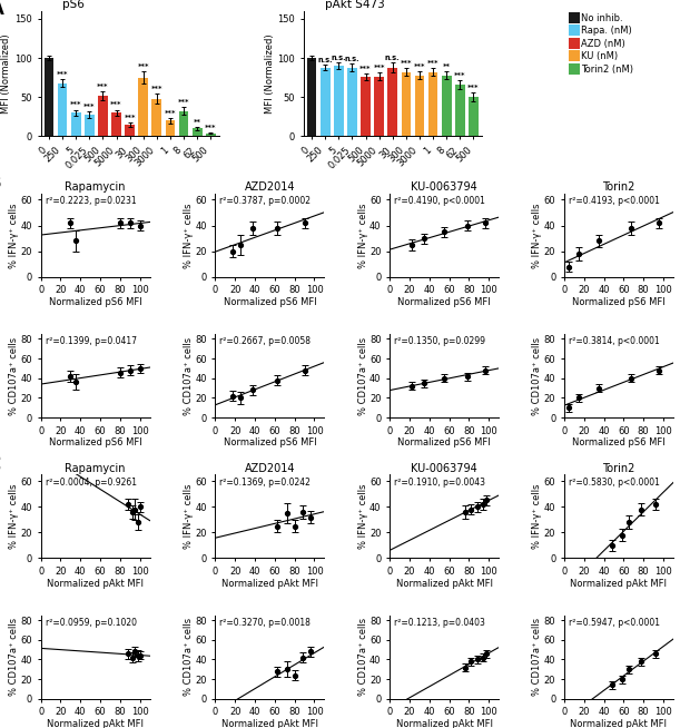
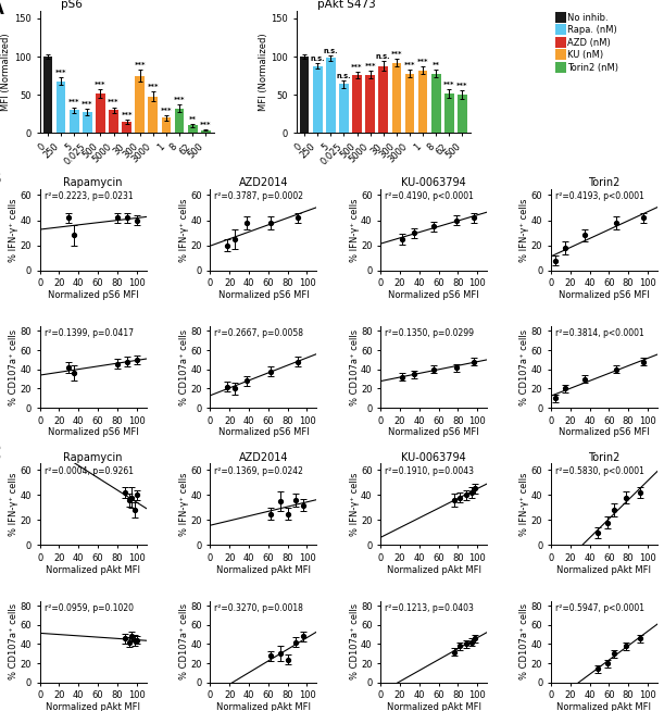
pAkt S473/5: 90 -> 98
pAkt S473/0.025: 88 -> 64
pAkt S473/300: 82 -> 92
pAkt S473/62: 66 -> 52
